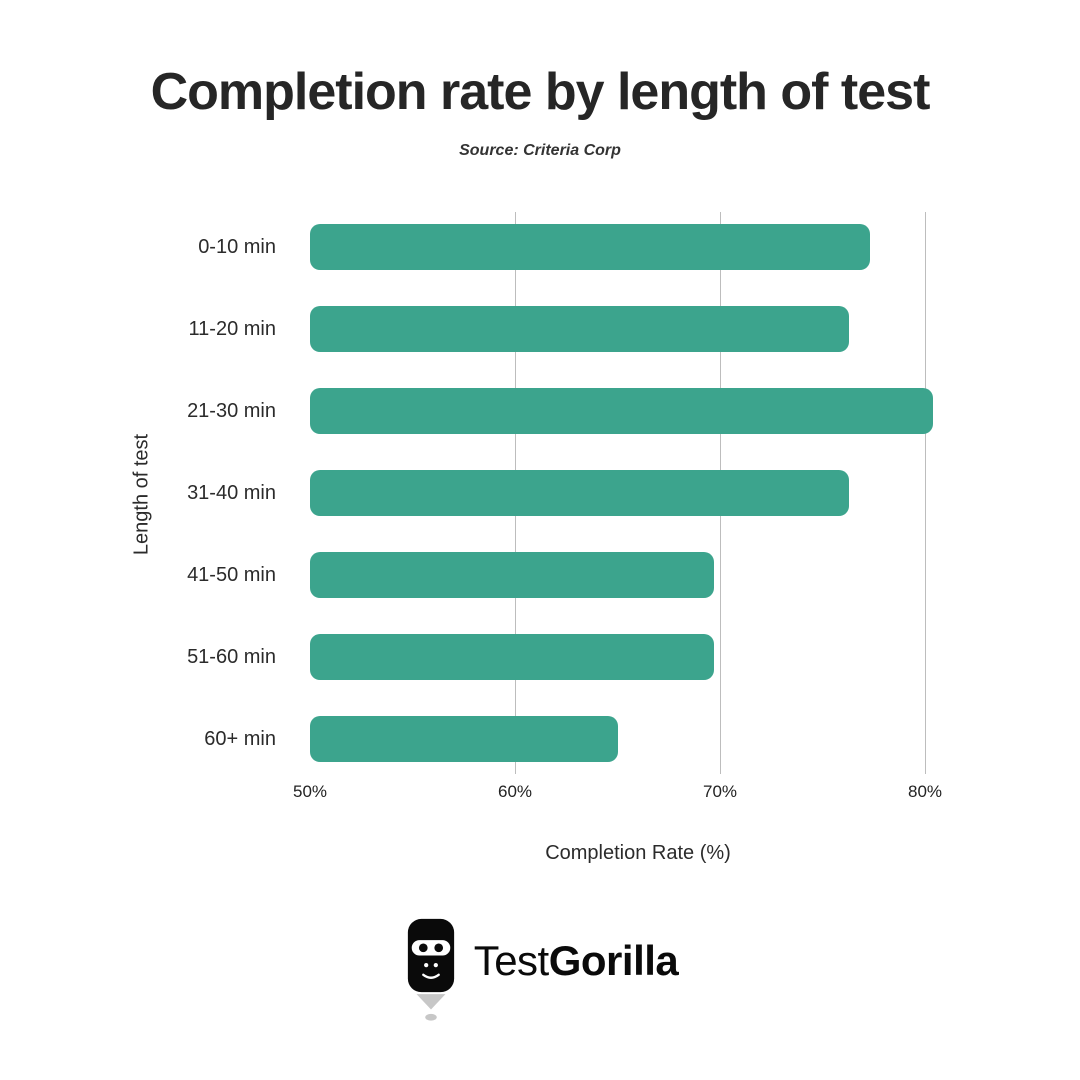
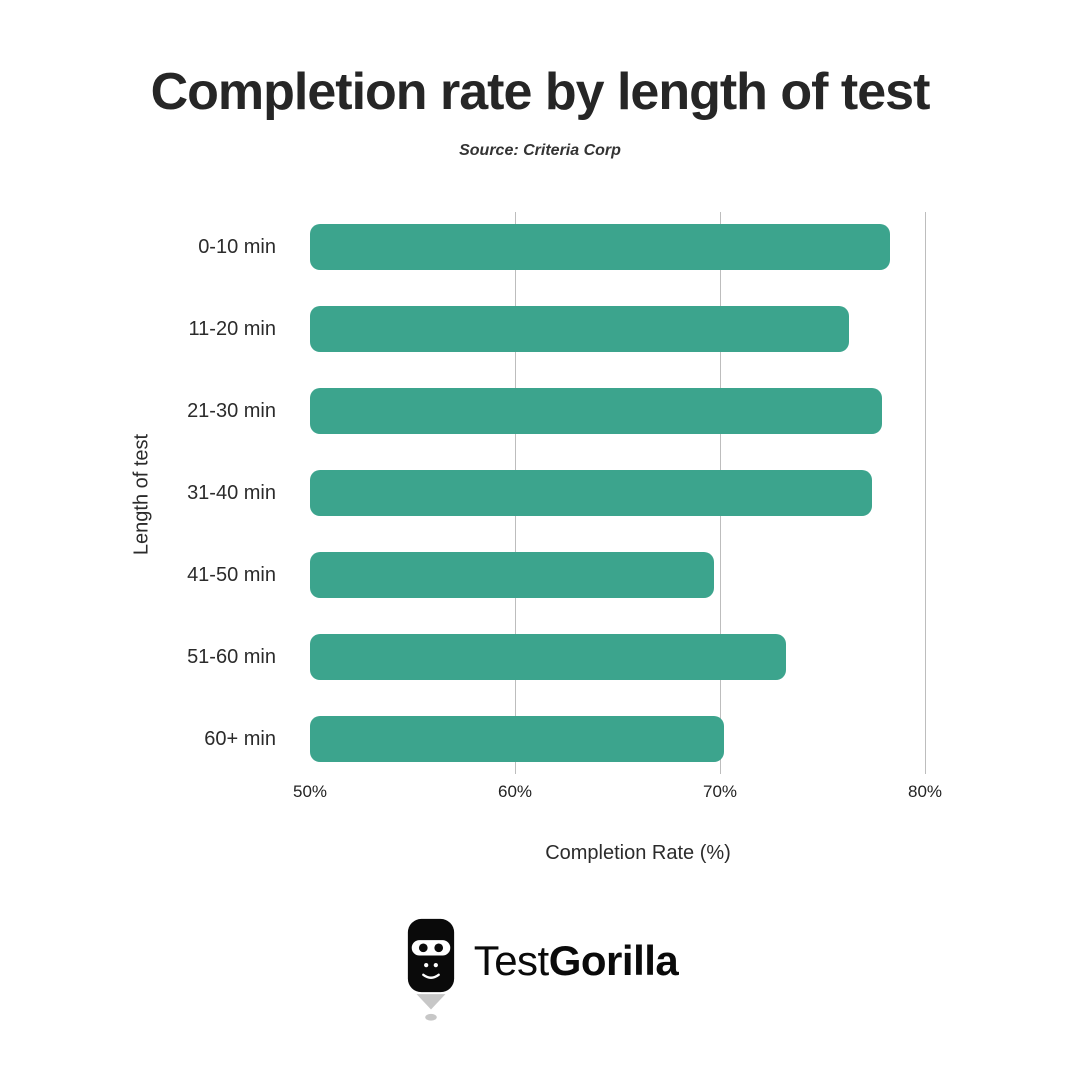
0-10 min: 77.3% -> 78.3%
21-30 min: 80.4% -> 77.9%
31-40 min: 76.3% -> 77.4%
51-60 min: 69.7% -> 73.2%
60+ min: 65.0% -> 70.2%
